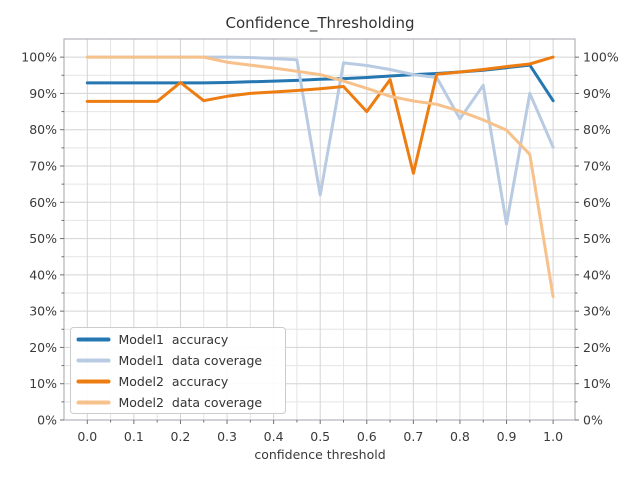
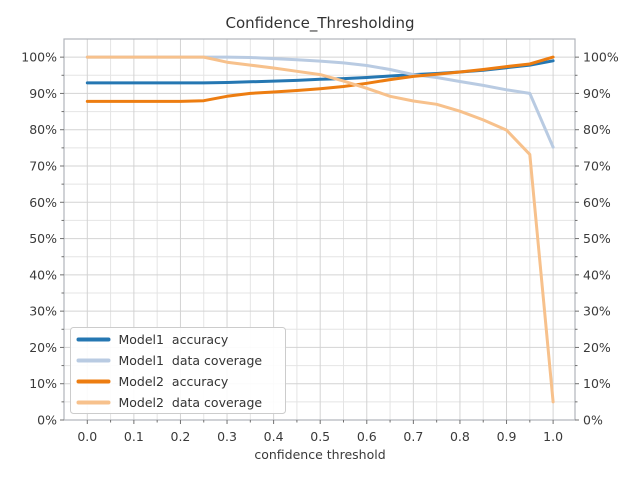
Model2 accuracy/0.2: 93% -> 88%
Model1 data coverage/0.5: 62% -> 99%
Model2 accuracy/0.6: 85% -> 93%
Model2 accuracy/0.7: 68% -> 95%
Model1 data coverage/0.8: 83% -> 93%
Model1 data coverage/0.9: 54% -> 91%
Model1 accuracy/1.0: 88% -> 99%
Model2 data coverage/1.0: 34% -> 5%
